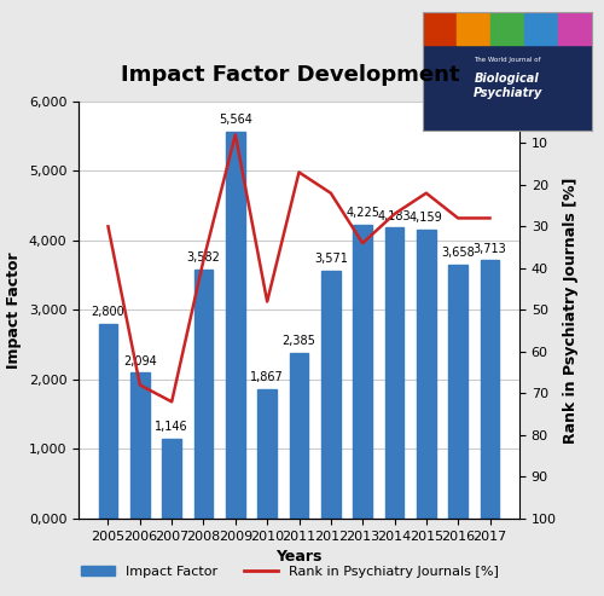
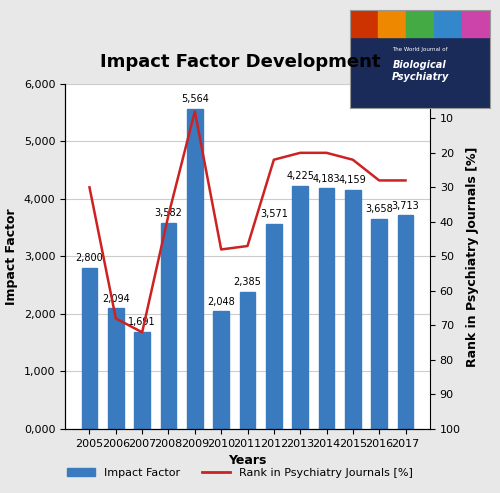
Impact Factor/2007: 1,146 -> 1,691
Impact Factor/2010: 1,867 -> 2,048
Rank in Psychiatry Journals [%]/2011: 17 -> 47
Rank in Psychiatry Journals [%]/2013: 34 -> 20
Rank in Psychiatry Journals [%]/2014: 27 -> 20
